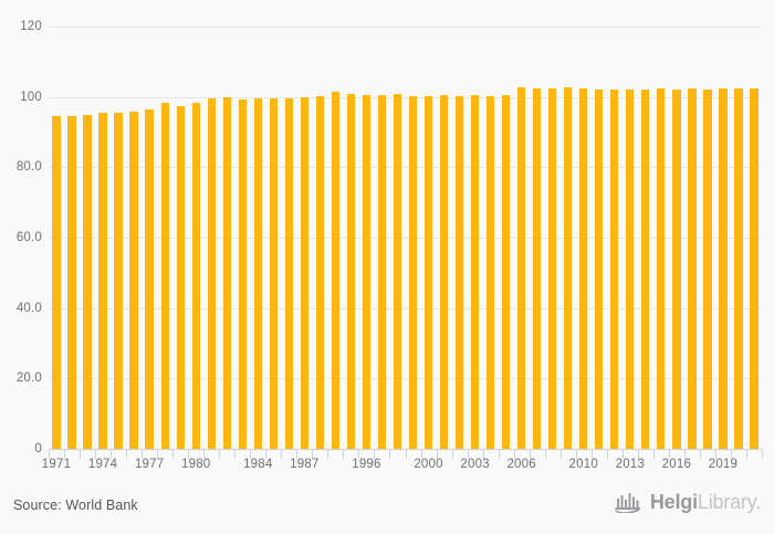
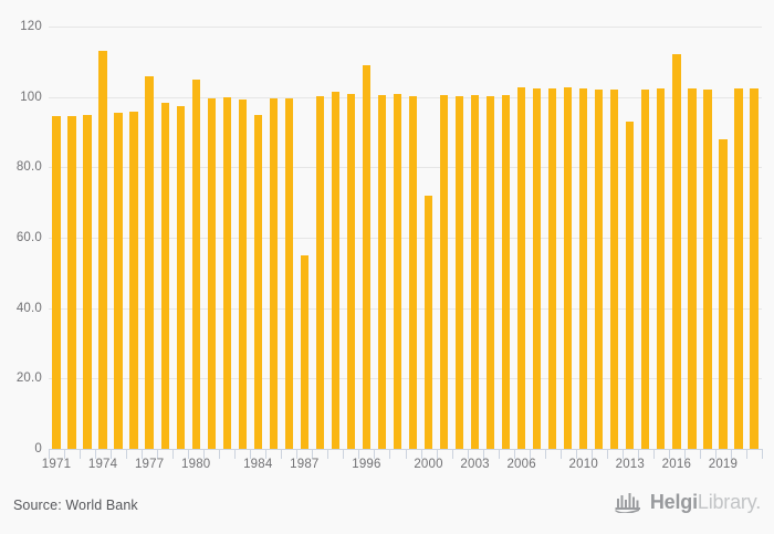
1974: 95 -> 113
1977: 96 -> 106
1980: 98 -> 105
1984: 100 -> 95
1987: 100 -> 55
1996: 101 -> 109
2000: 100 -> 72
2013: 102 -> 93
2016: 102 -> 112
2019: 102 -> 88
